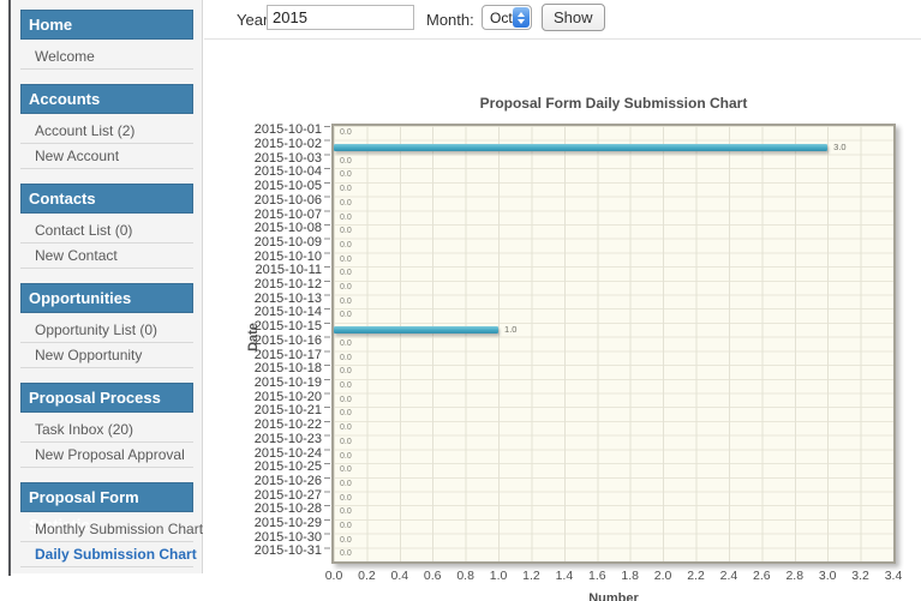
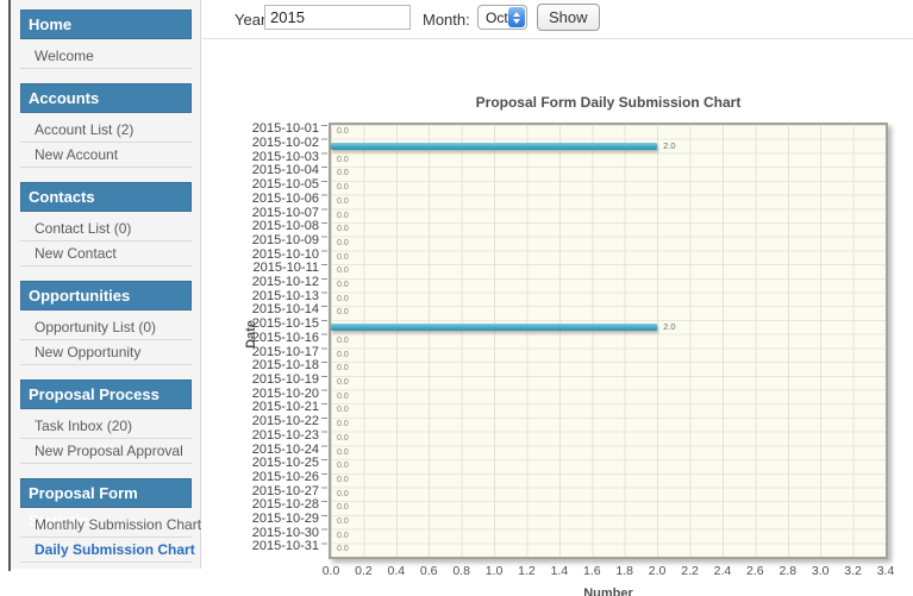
2015-10-02: 3.0 -> 2.0
2015-10-15: 1.0 -> 2.0
